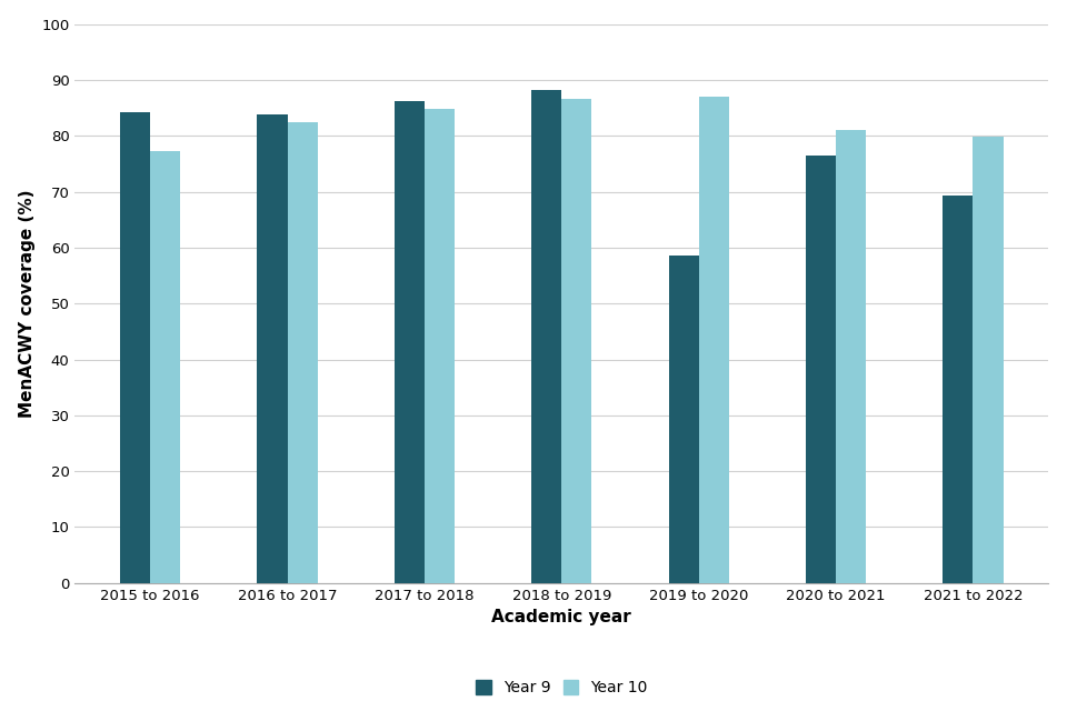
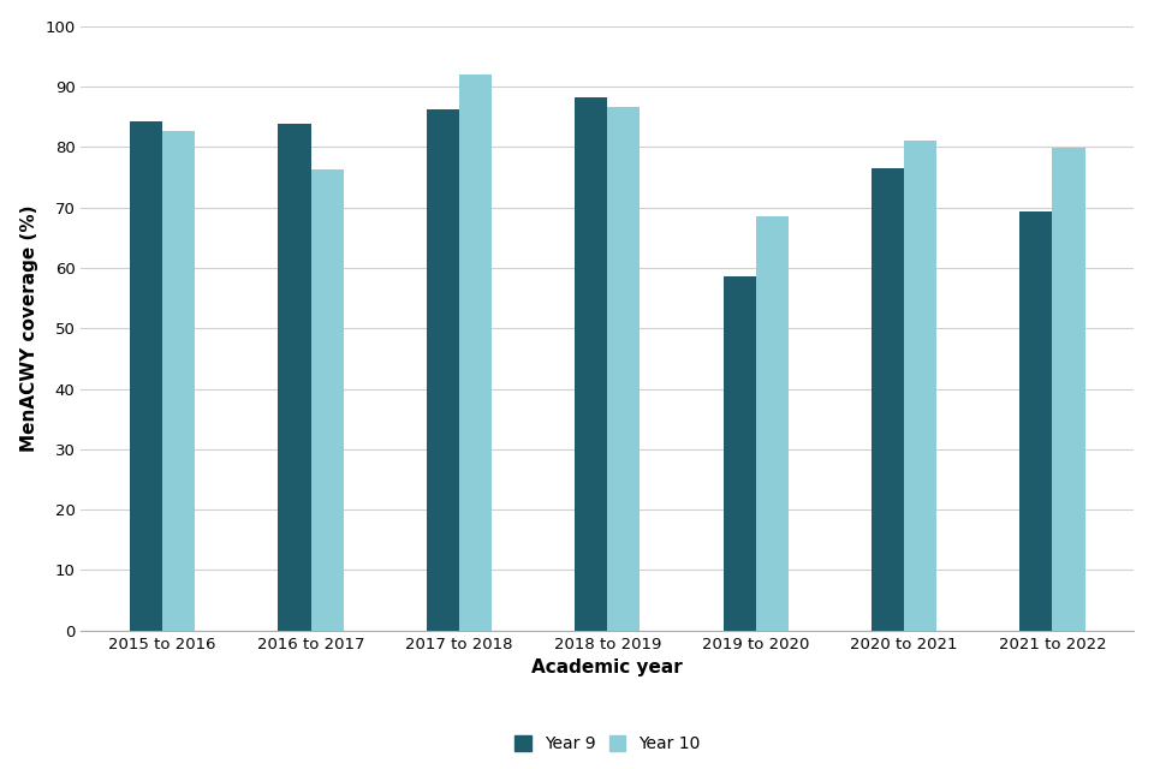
Year 10/2015 to 2016: 77.3 -> 82.6
Year 10/2016 to 2017: 82.5 -> 76.2
Year 10/2017 to 2018: 84.8 -> 92.0
Year 10/2019 to 2020: 87.0 -> 68.6
